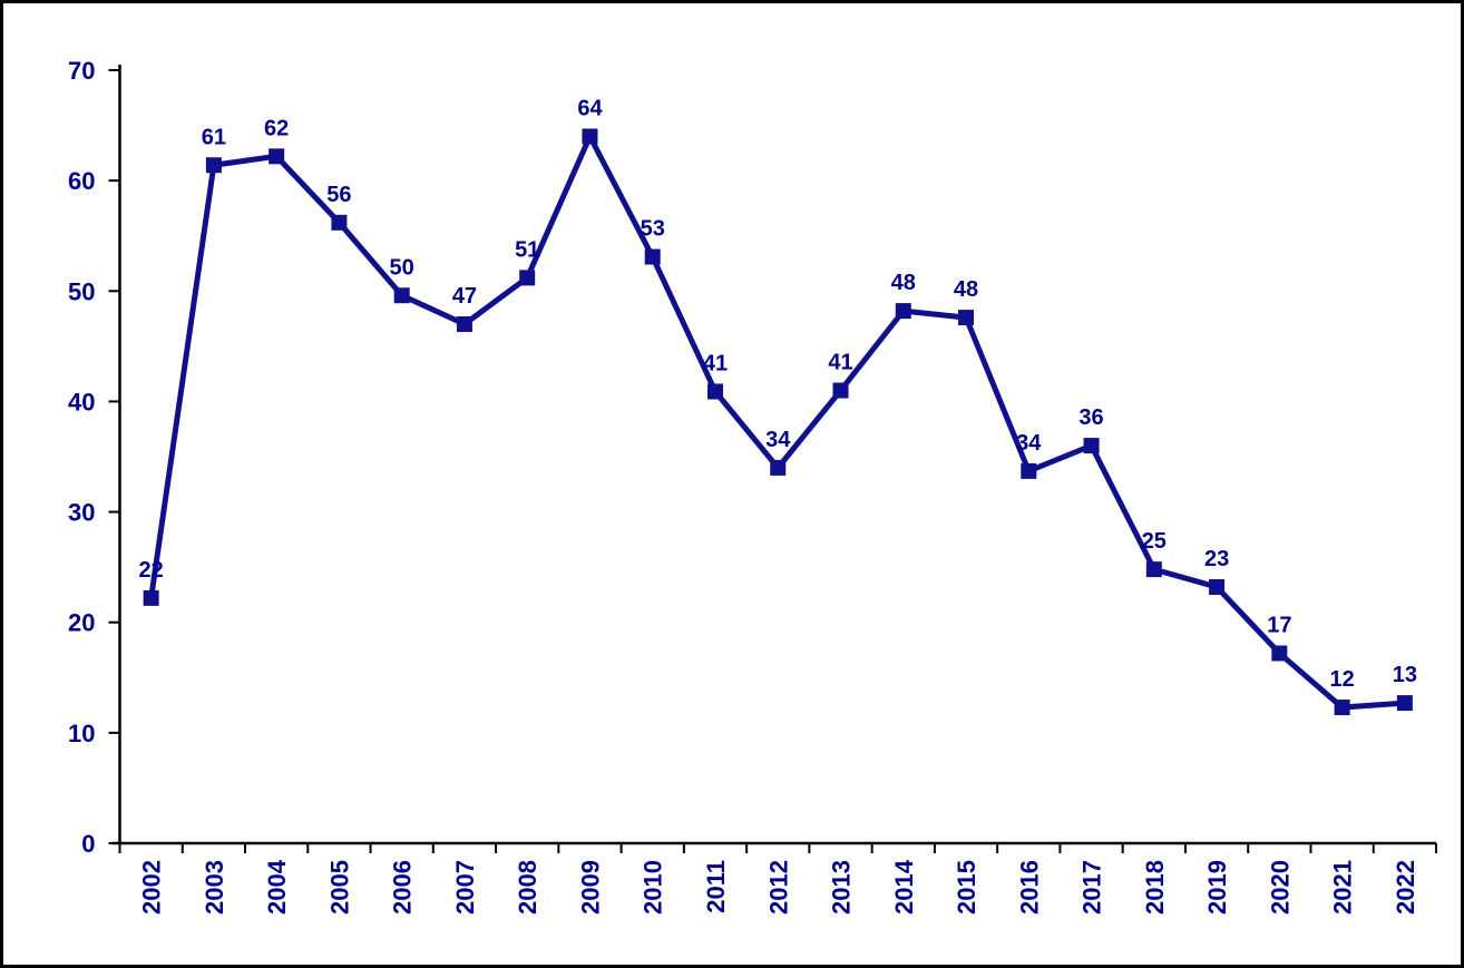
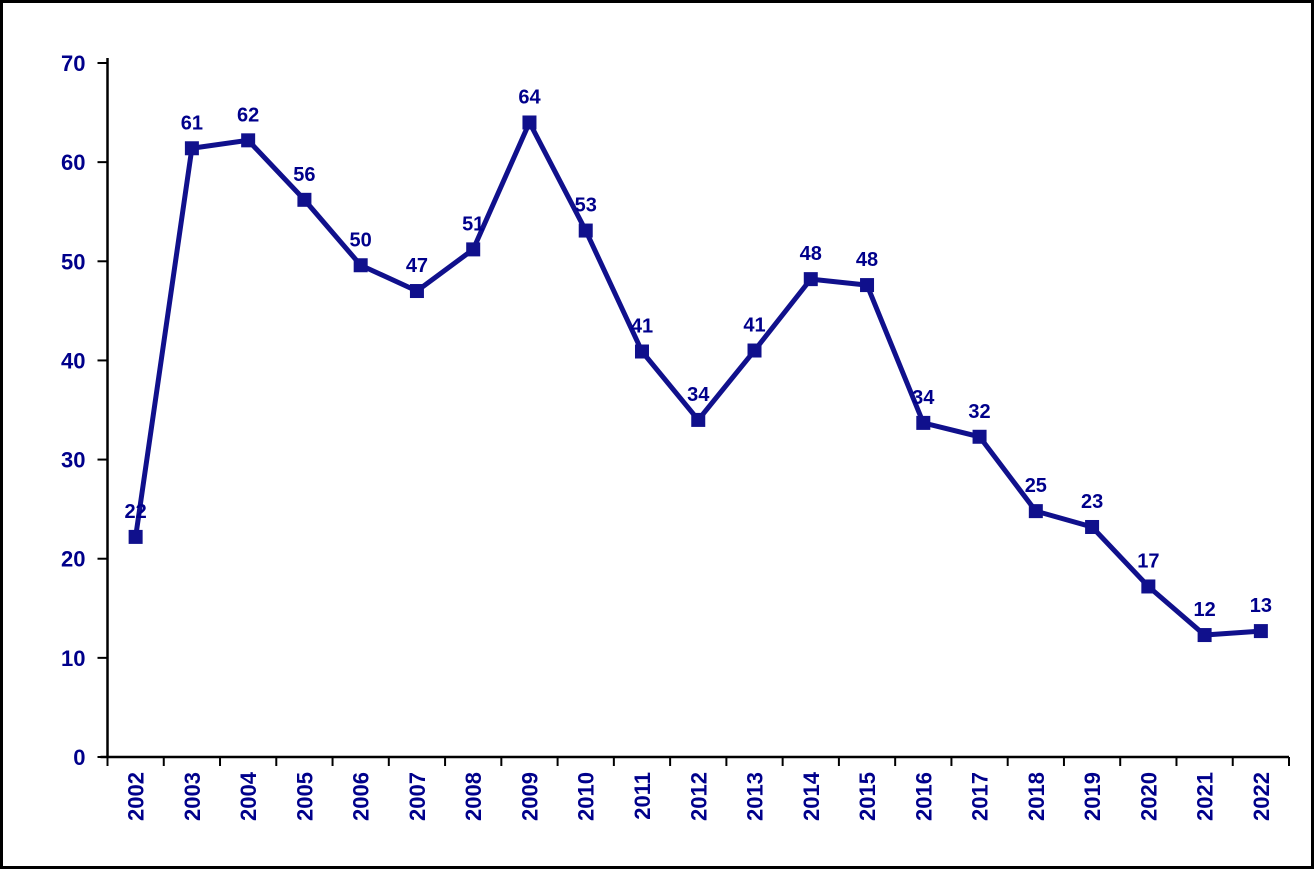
2017: 36 -> 32
